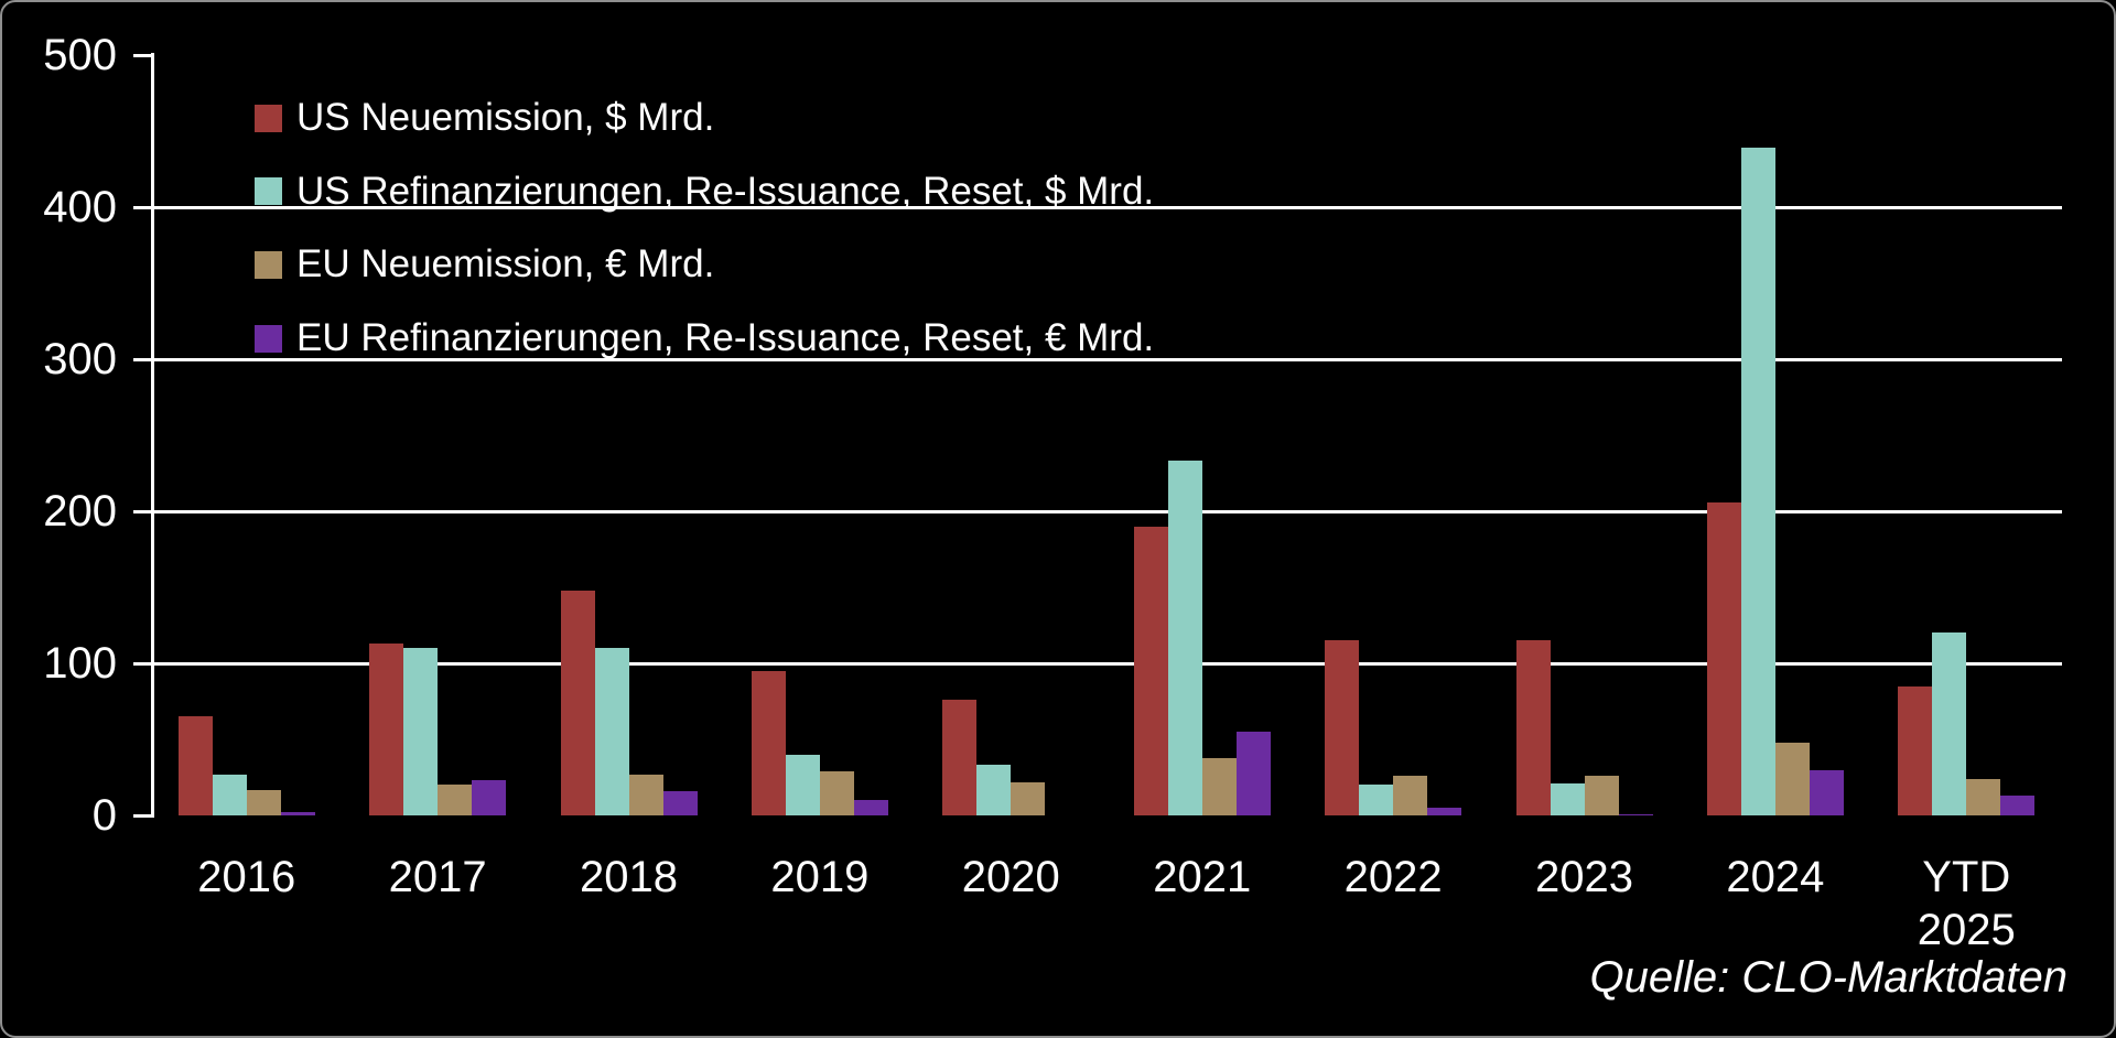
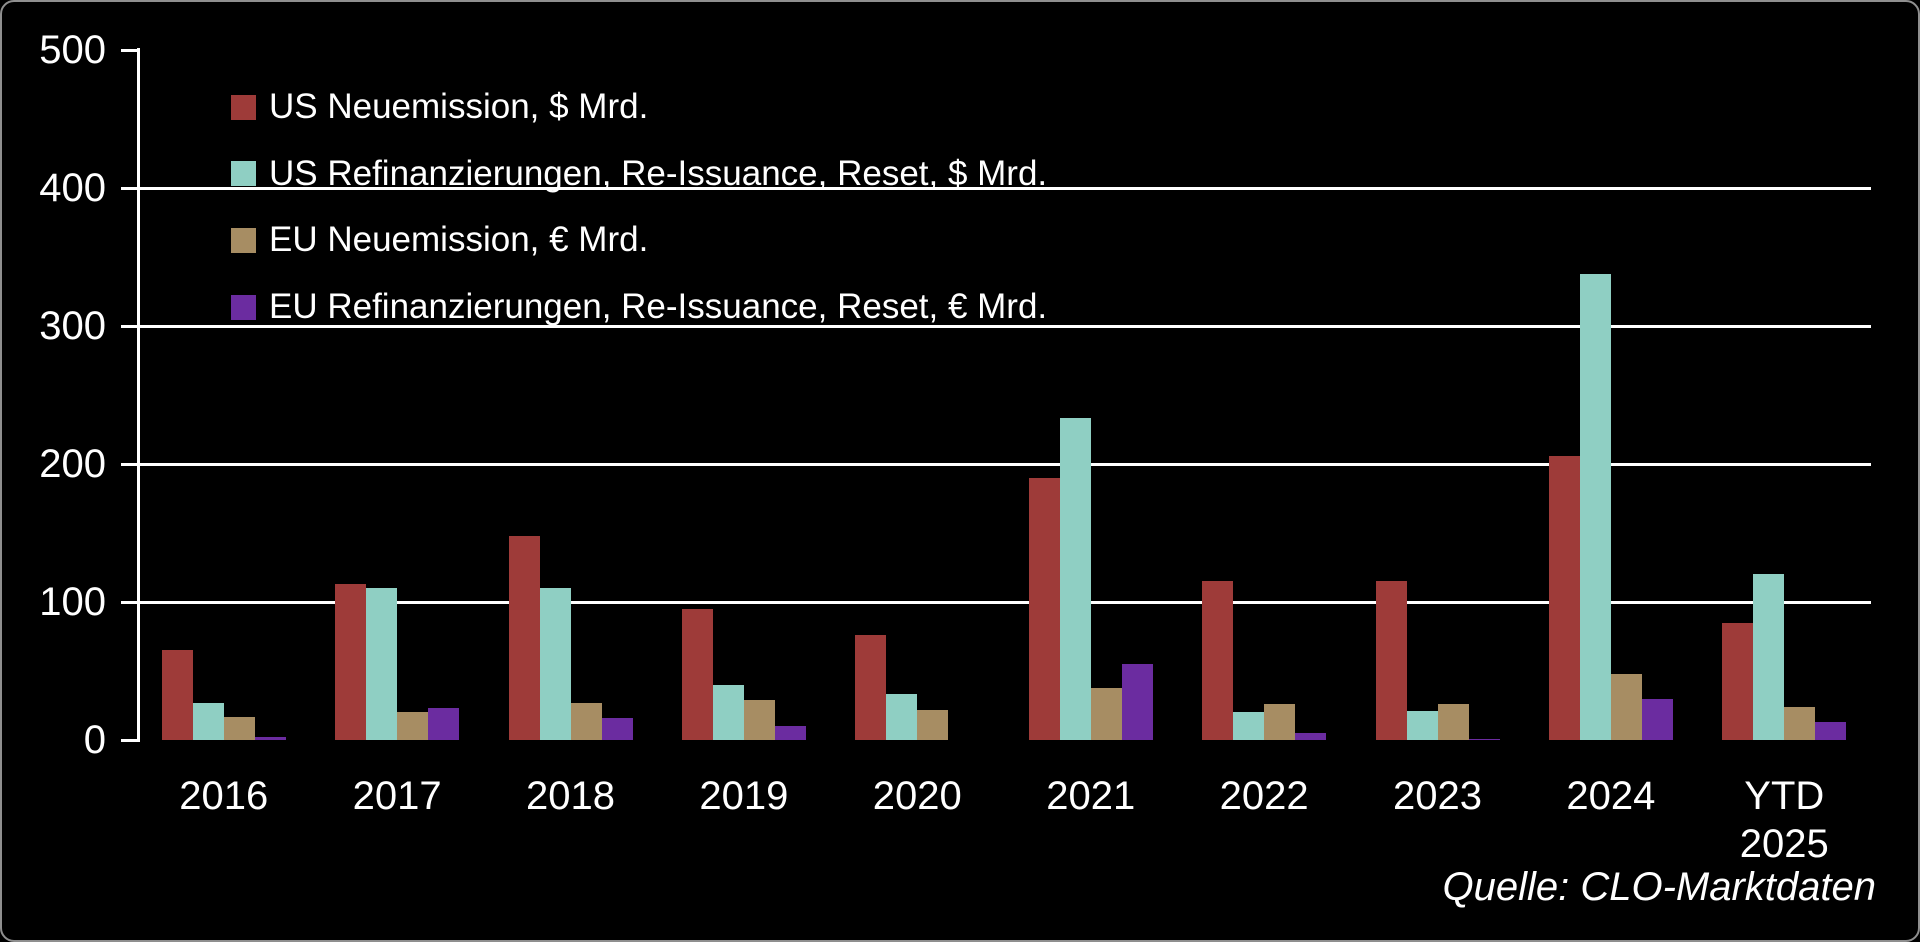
US Refinanzierungen, Re-Issuance, Reset, $ Mrd./2024: 439 -> 338
